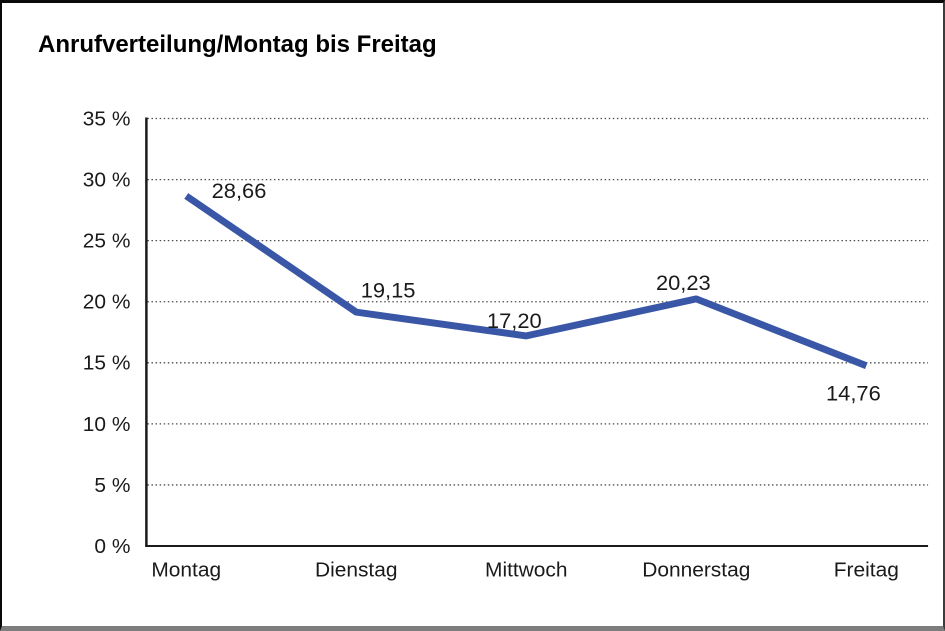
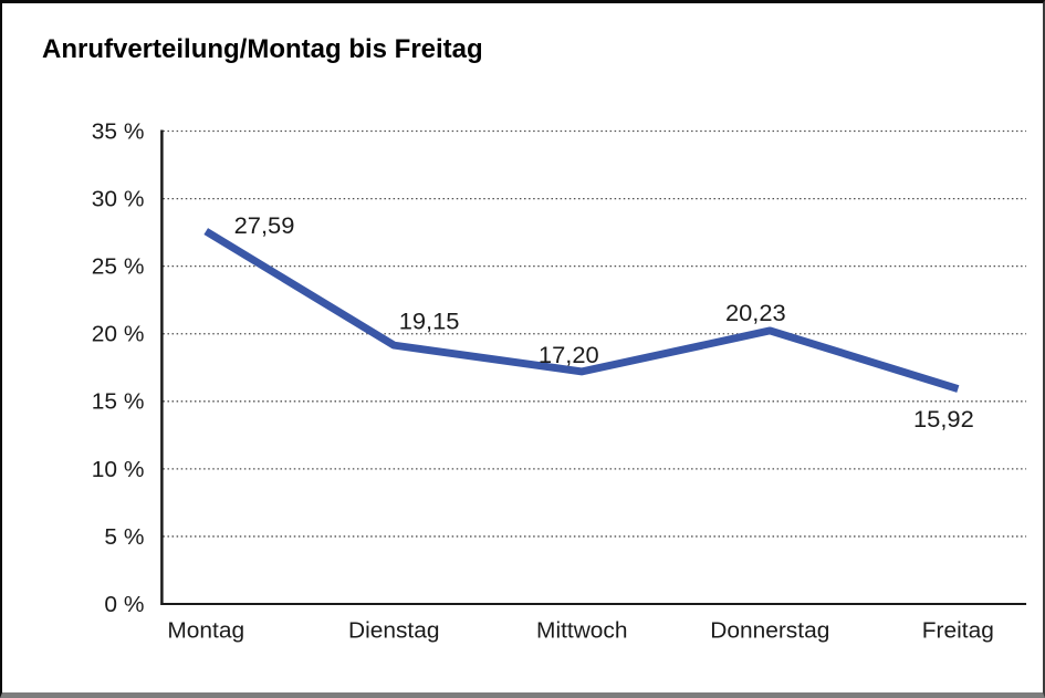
Montag: 28,66 -> 27,59
Freitag: 14,76 -> 15,92
